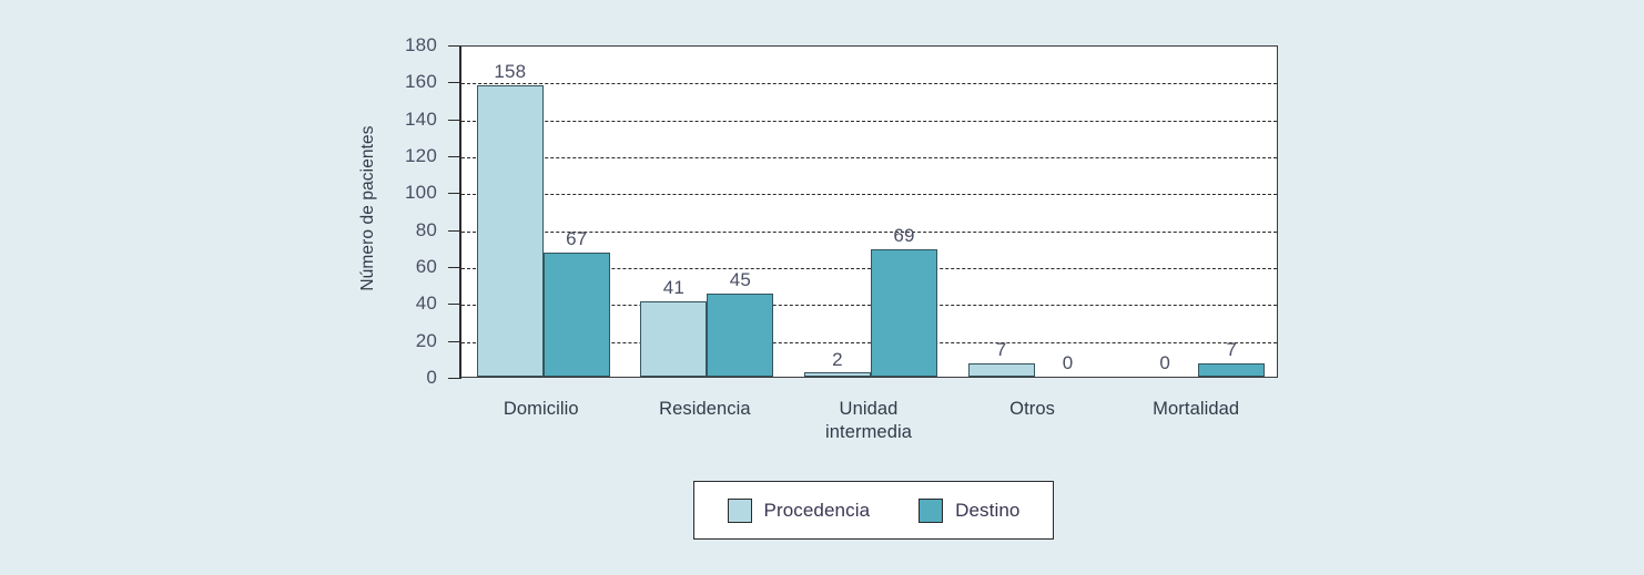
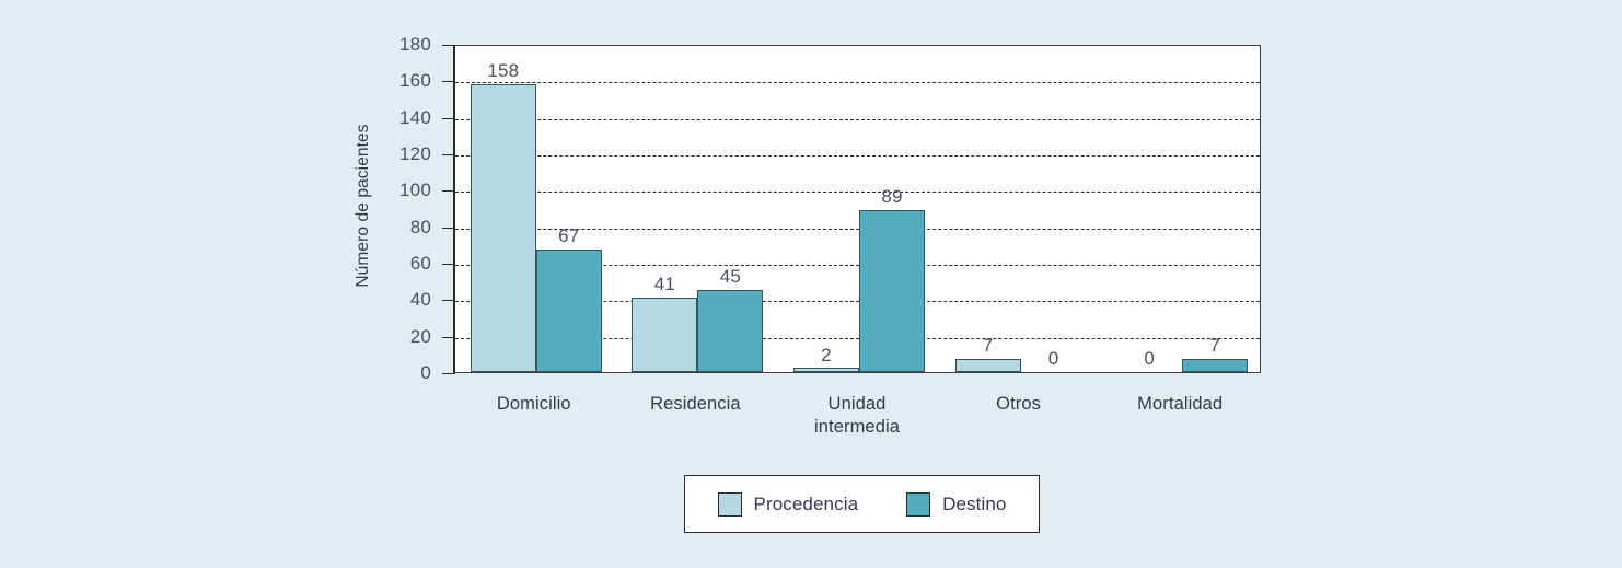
Destino/Unidad intermedia: 69 -> 89
